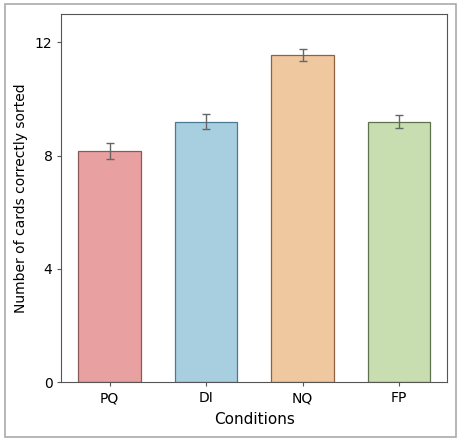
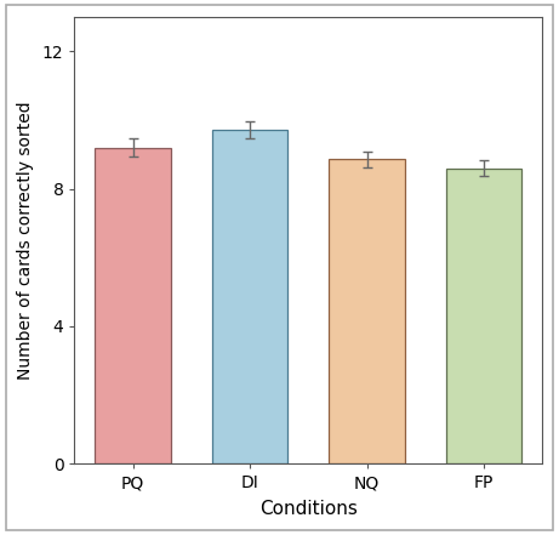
PQ: 8.15 -> 9.20
DI: 9.20 -> 9.72
NQ: 11.55 -> 8.85
FP: 9.20 -> 8.60
